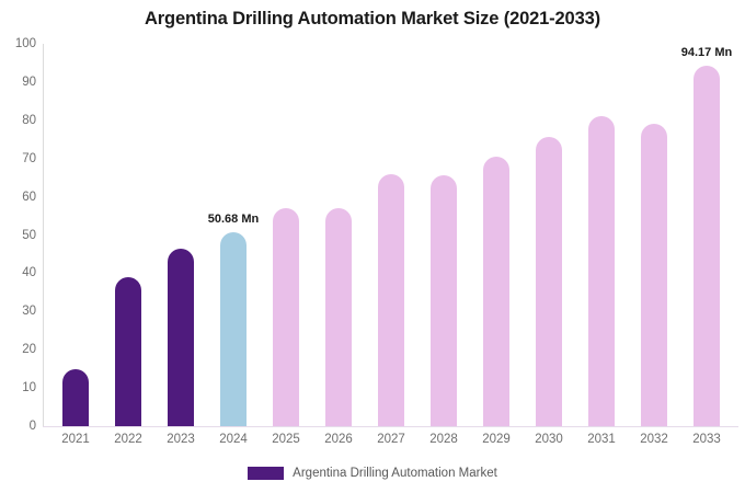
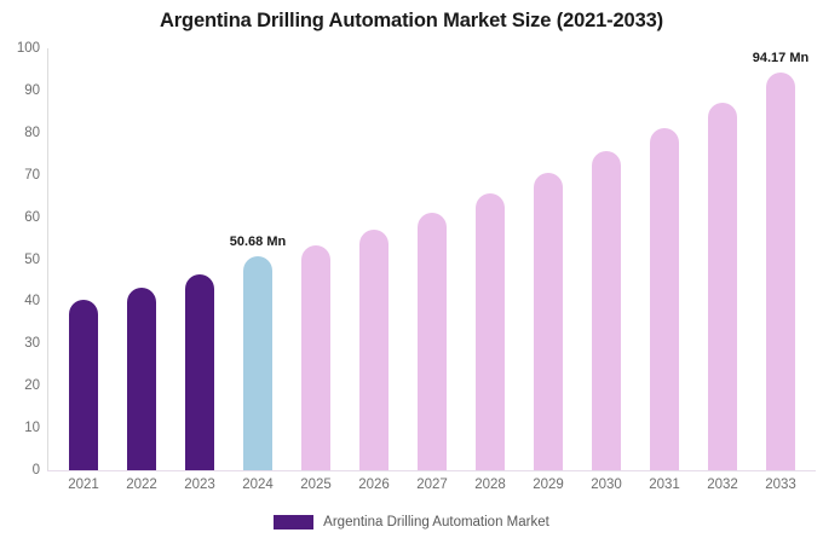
2021: 15 -> 40
2022: 39 -> 43
2025: 57 -> 53
2027: 66 -> 61
2032: 79 -> 87
